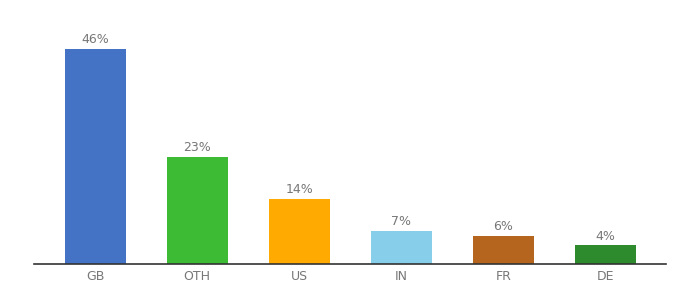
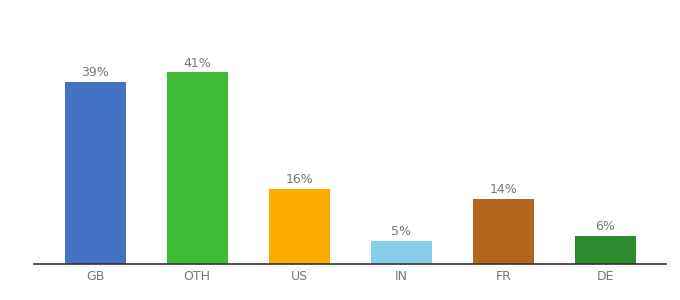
GB: 46% -> 39%
OTH: 23% -> 41%
US: 14% -> 16%
IN: 7% -> 5%
FR: 6% -> 14%
DE: 4% -> 6%
